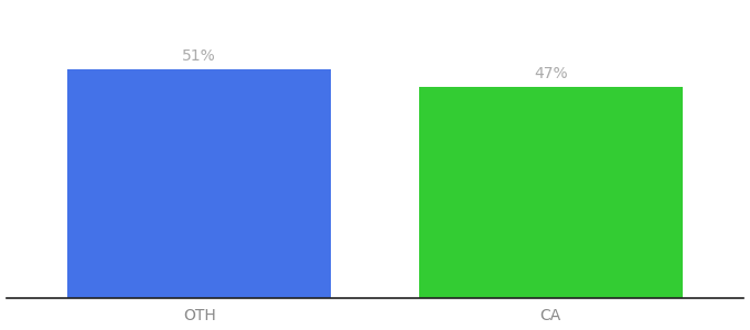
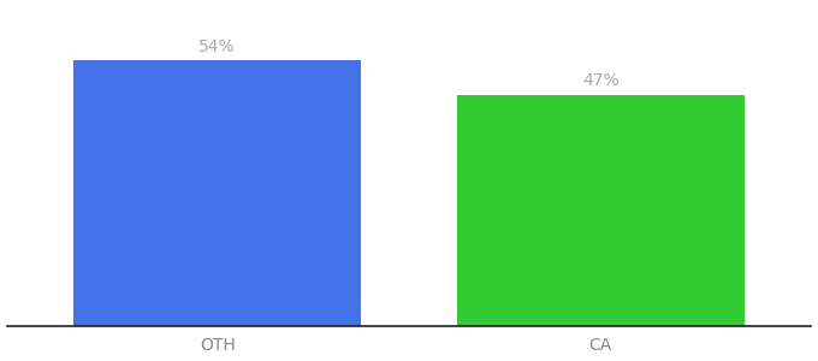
OTH: 51% -> 54%
